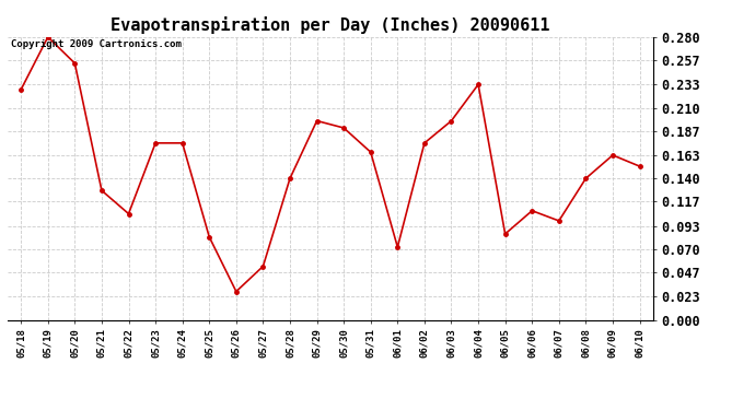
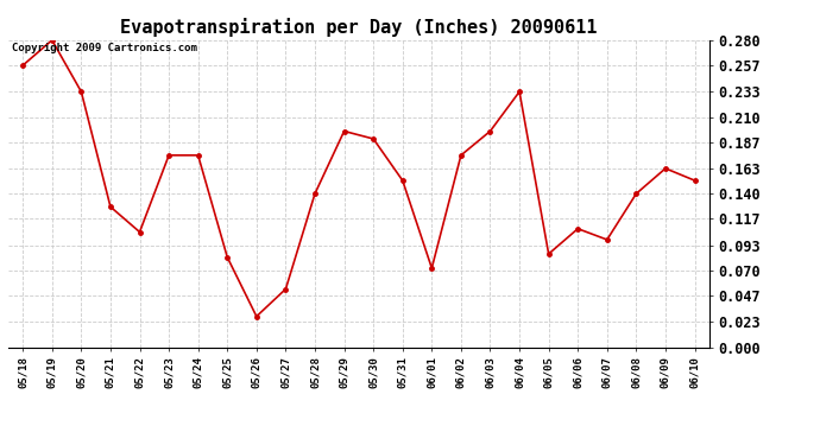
05/18: 0.228 -> 0.257
05/20: 0.254 -> 0.233
05/31: 0.166 -> 0.152
